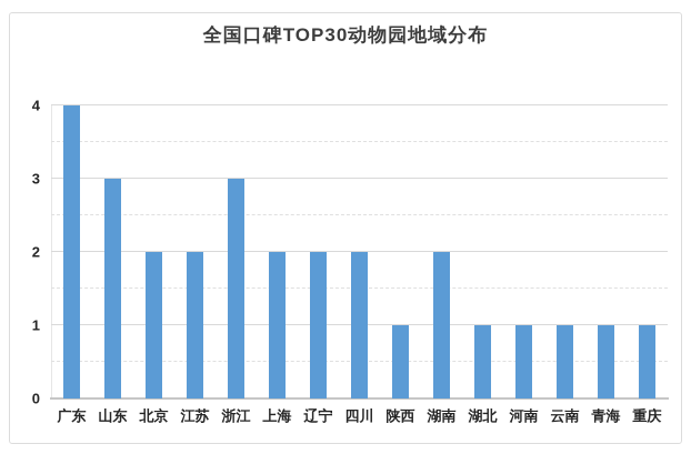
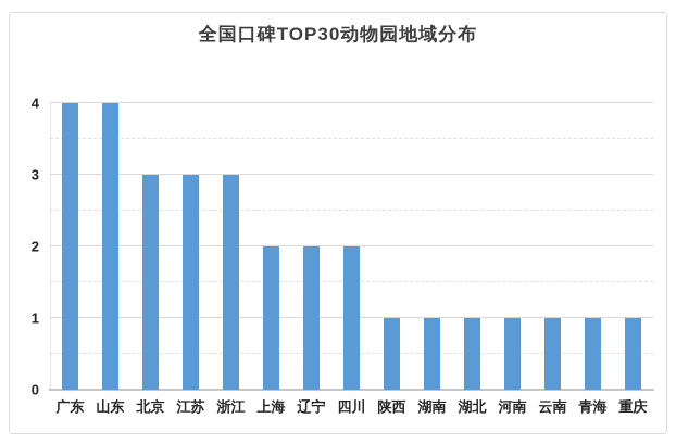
山东: 3 -> 4
北京: 2 -> 3
江苏: 2 -> 3
湖南: 2 -> 1
